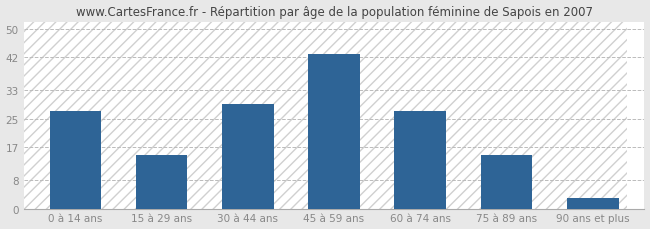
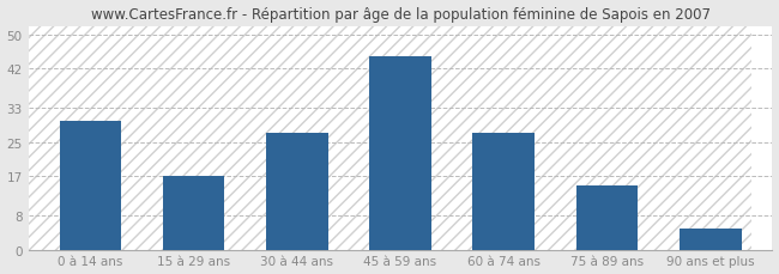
0 à 14 ans: 27 -> 30
15 à 29 ans: 15 -> 17
30 à 44 ans: 29 -> 27
45 à 59 ans: 43 -> 45
90 ans et plus: 3 -> 5
